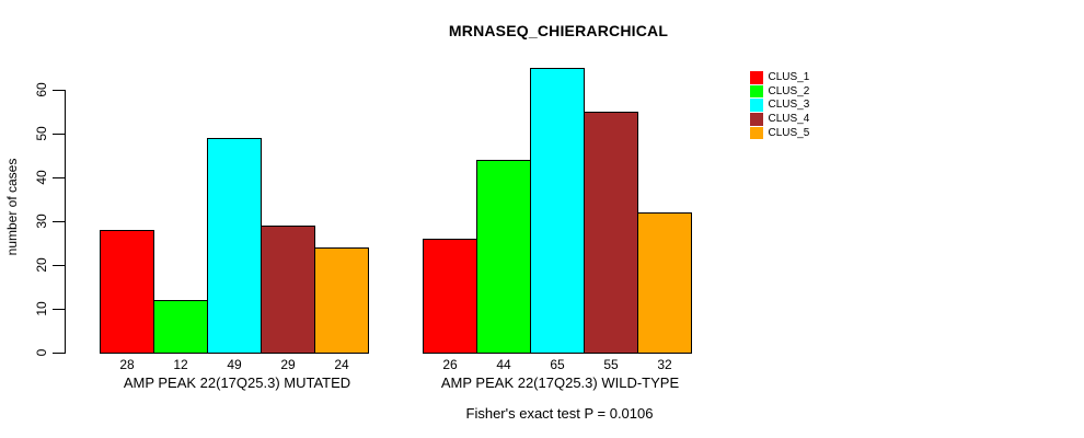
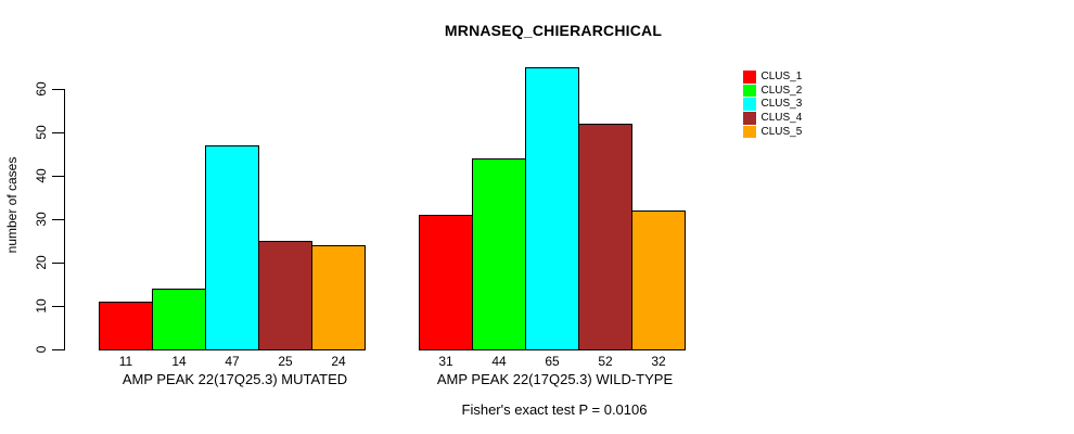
CLUS_1/AMP PEAK 22(17Q25.3) MUTATED: 28 -> 11
CLUS_2/AMP PEAK 22(17Q25.3) MUTATED: 12 -> 14
CLUS_3/AMP PEAK 22(17Q25.3) MUTATED: 49 -> 47
CLUS_4/AMP PEAK 22(17Q25.3) MUTATED: 29 -> 25
CLUS_1/AMP PEAK 22(17Q25.3) WILD-TYPE: 26 -> 31
CLUS_4/AMP PEAK 22(17Q25.3) WILD-TYPE: 55 -> 52
